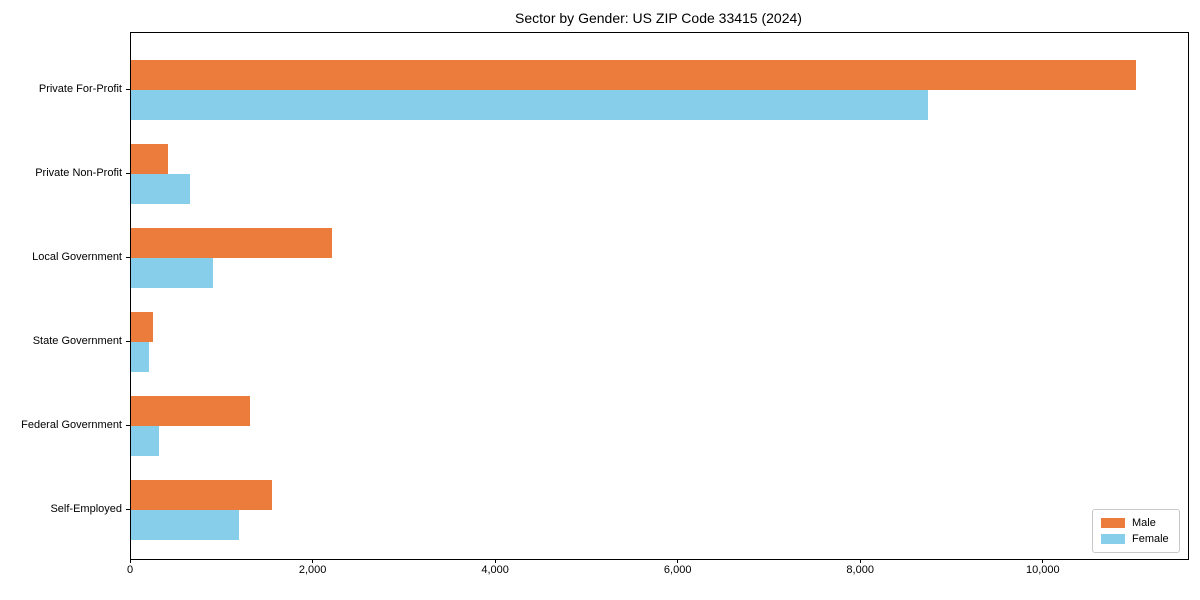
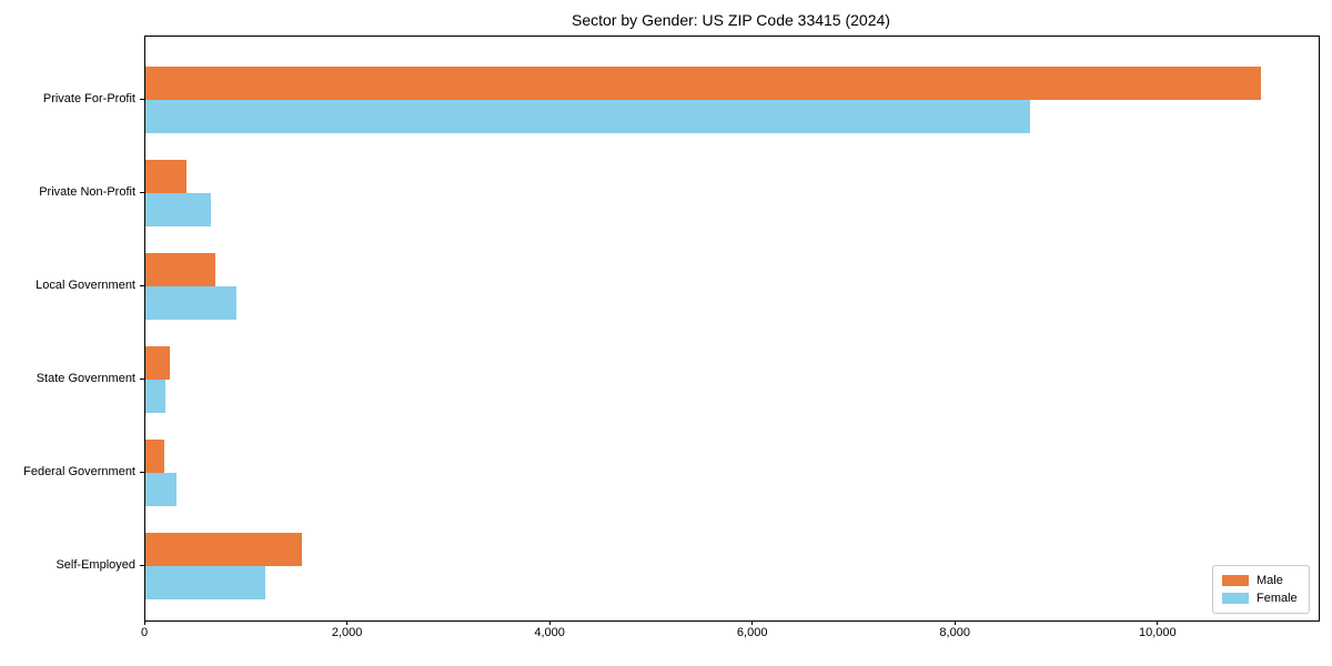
Male/Local Government: 2200 -> 700
Male/Federal Government: 1300 -> 200
